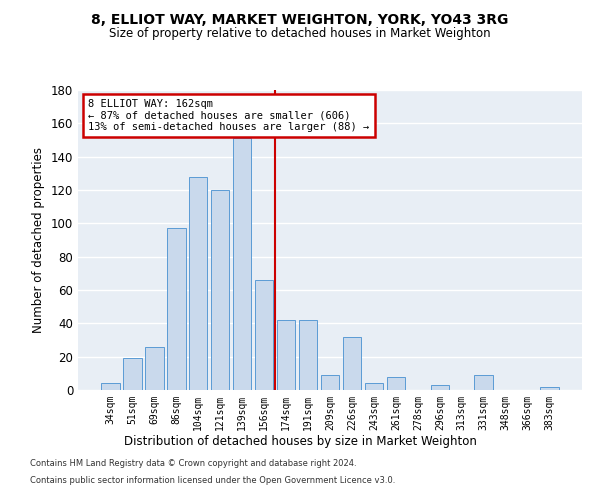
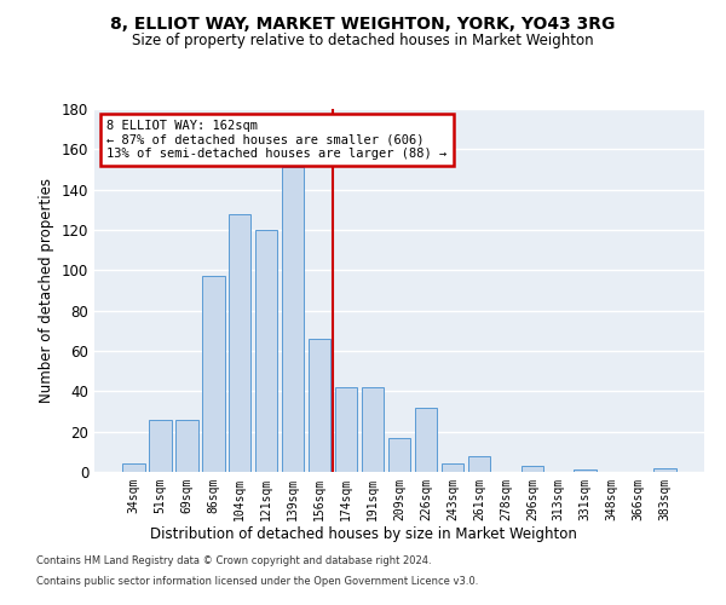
51sqm: 19 -> 26
209sqm: 9 -> 17
331sqm: 9 -> 1
